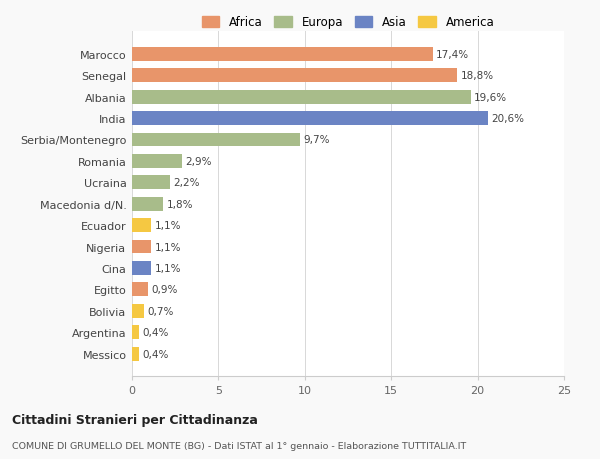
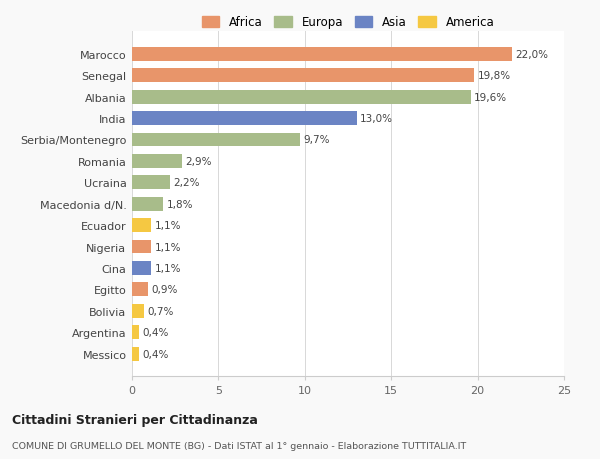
Marocco: 17,4% -> 22,0%
Senegal: 18,8% -> 19,8%
India: 20,6% -> 13,0%
